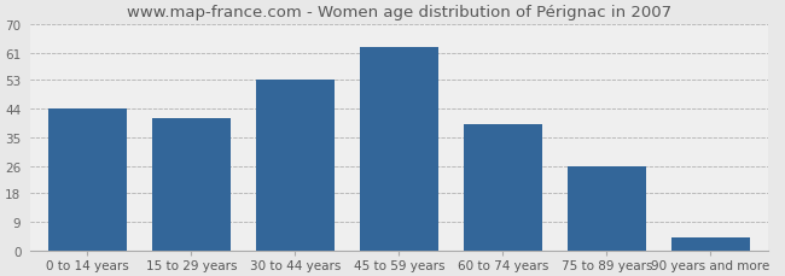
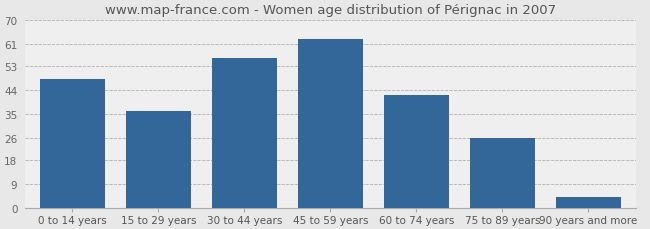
0 to 14 years: 44 -> 48
15 to 29 years: 41 -> 36
30 to 44 years: 53 -> 56
60 to 74 years: 39 -> 42
